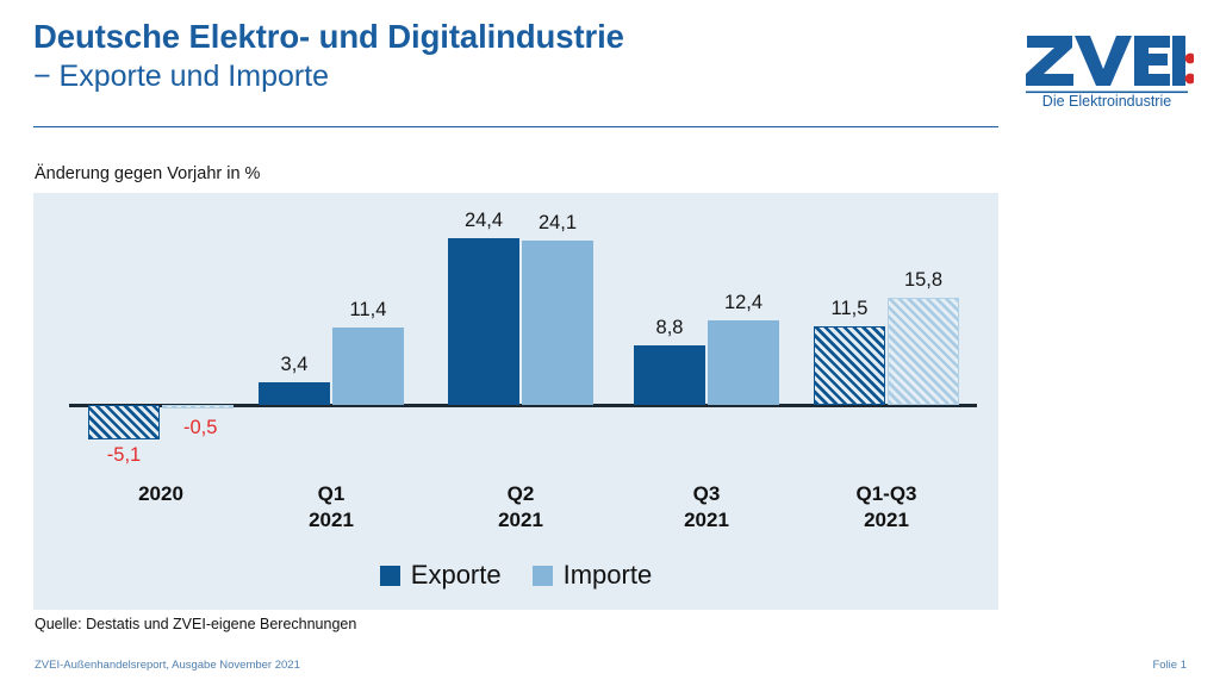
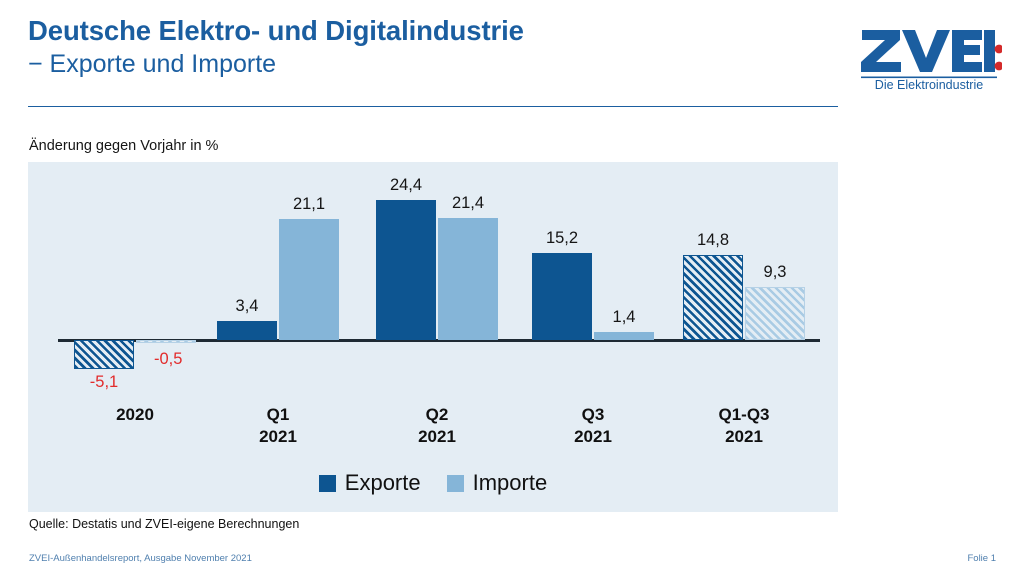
Importe/Q1 2021: 11,4 -> 21,1
Importe/Q2 2021: 24,1 -> 21,4
Exporte/Q3 2021: 8,8 -> 15,2
Importe/Q3 2021: 12,4 -> 1,4
Exporte/Q1-Q3 2021: 11,5 -> 14,8
Importe/Q1-Q3 2021: 15,8 -> 9,3
